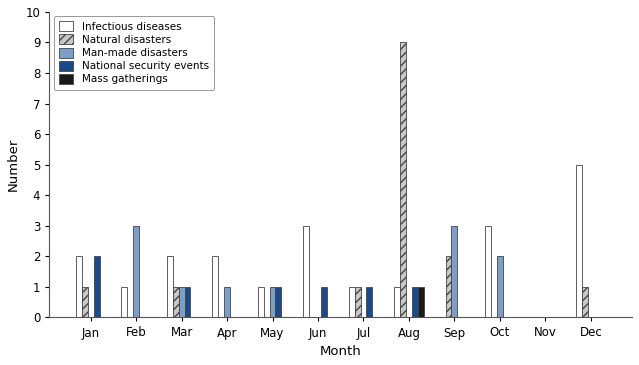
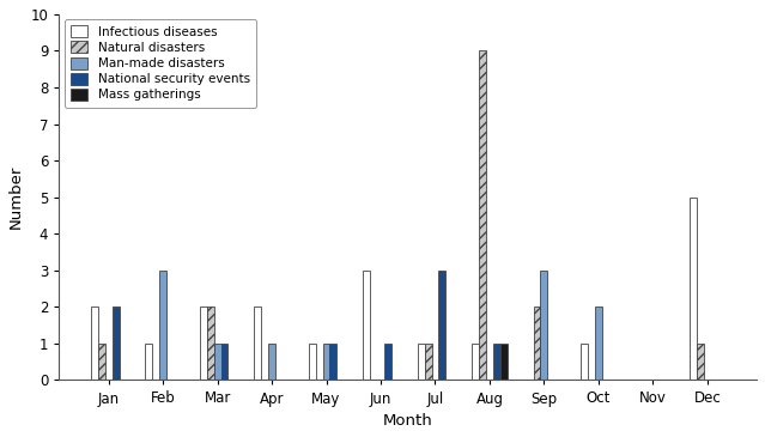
Natural disasters/Mar: 1 -> 2
National security events/Jul: 1 -> 3
Infectious diseases/Oct: 3 -> 1
